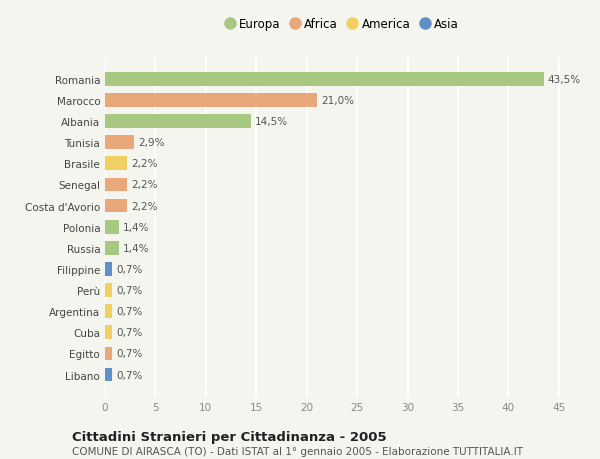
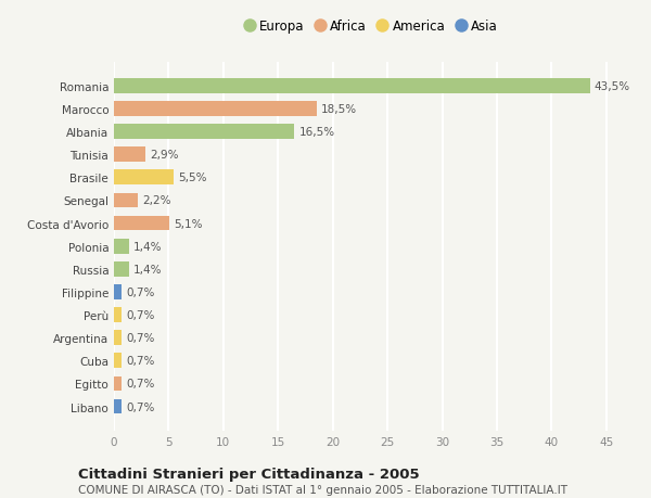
Marocco: 21,0% -> 18,5%
Albania: 14,5% -> 16,5%
Brasile: 2,2% -> 5,5%
Costa d'Avorio: 2,2% -> 5,1%
